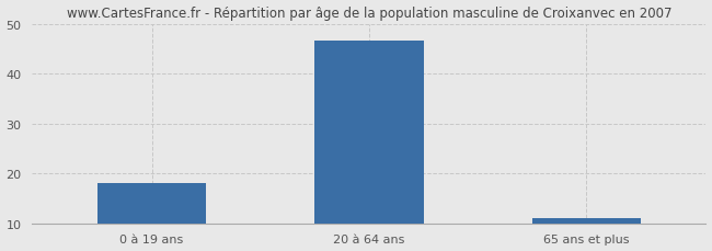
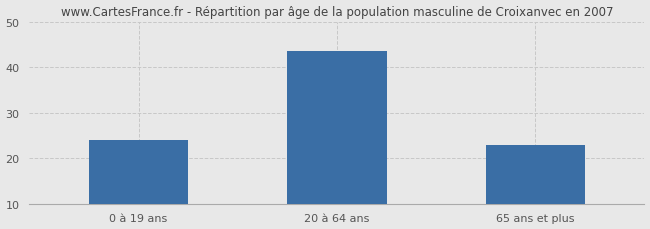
0 à 19 ans: 18.0 -> 24.0
20 à 64 ans: 46.5 -> 43.5
65 ans et plus: 11.0 -> 23.0
